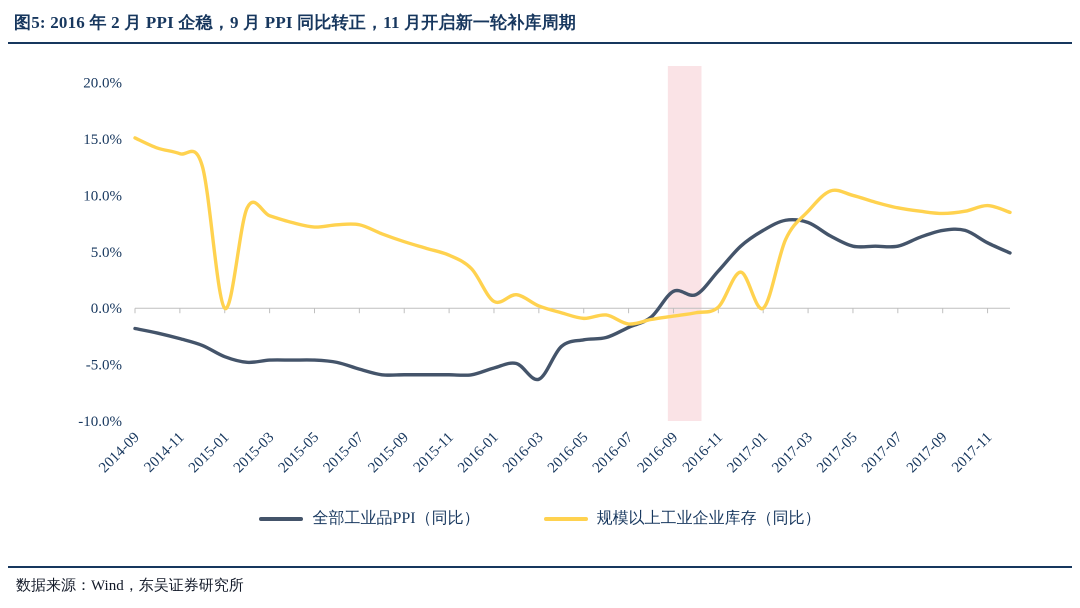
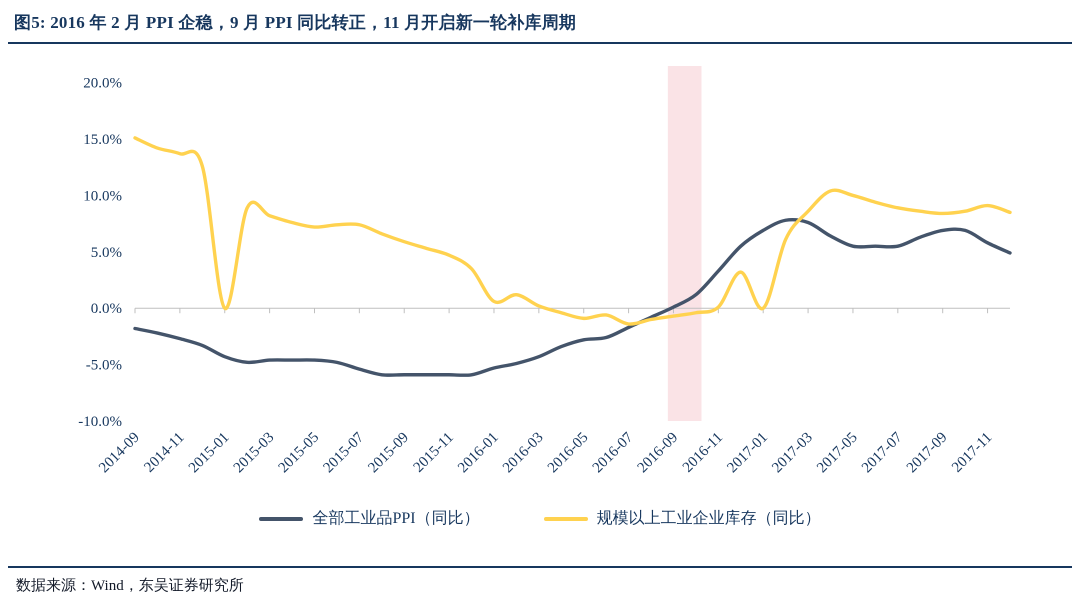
全部工业品PPI（同比）/2016-03: -6.3% -> -4.3%
全部工业品PPI（同比）/2016-09: 1.5% -> 0.1%
